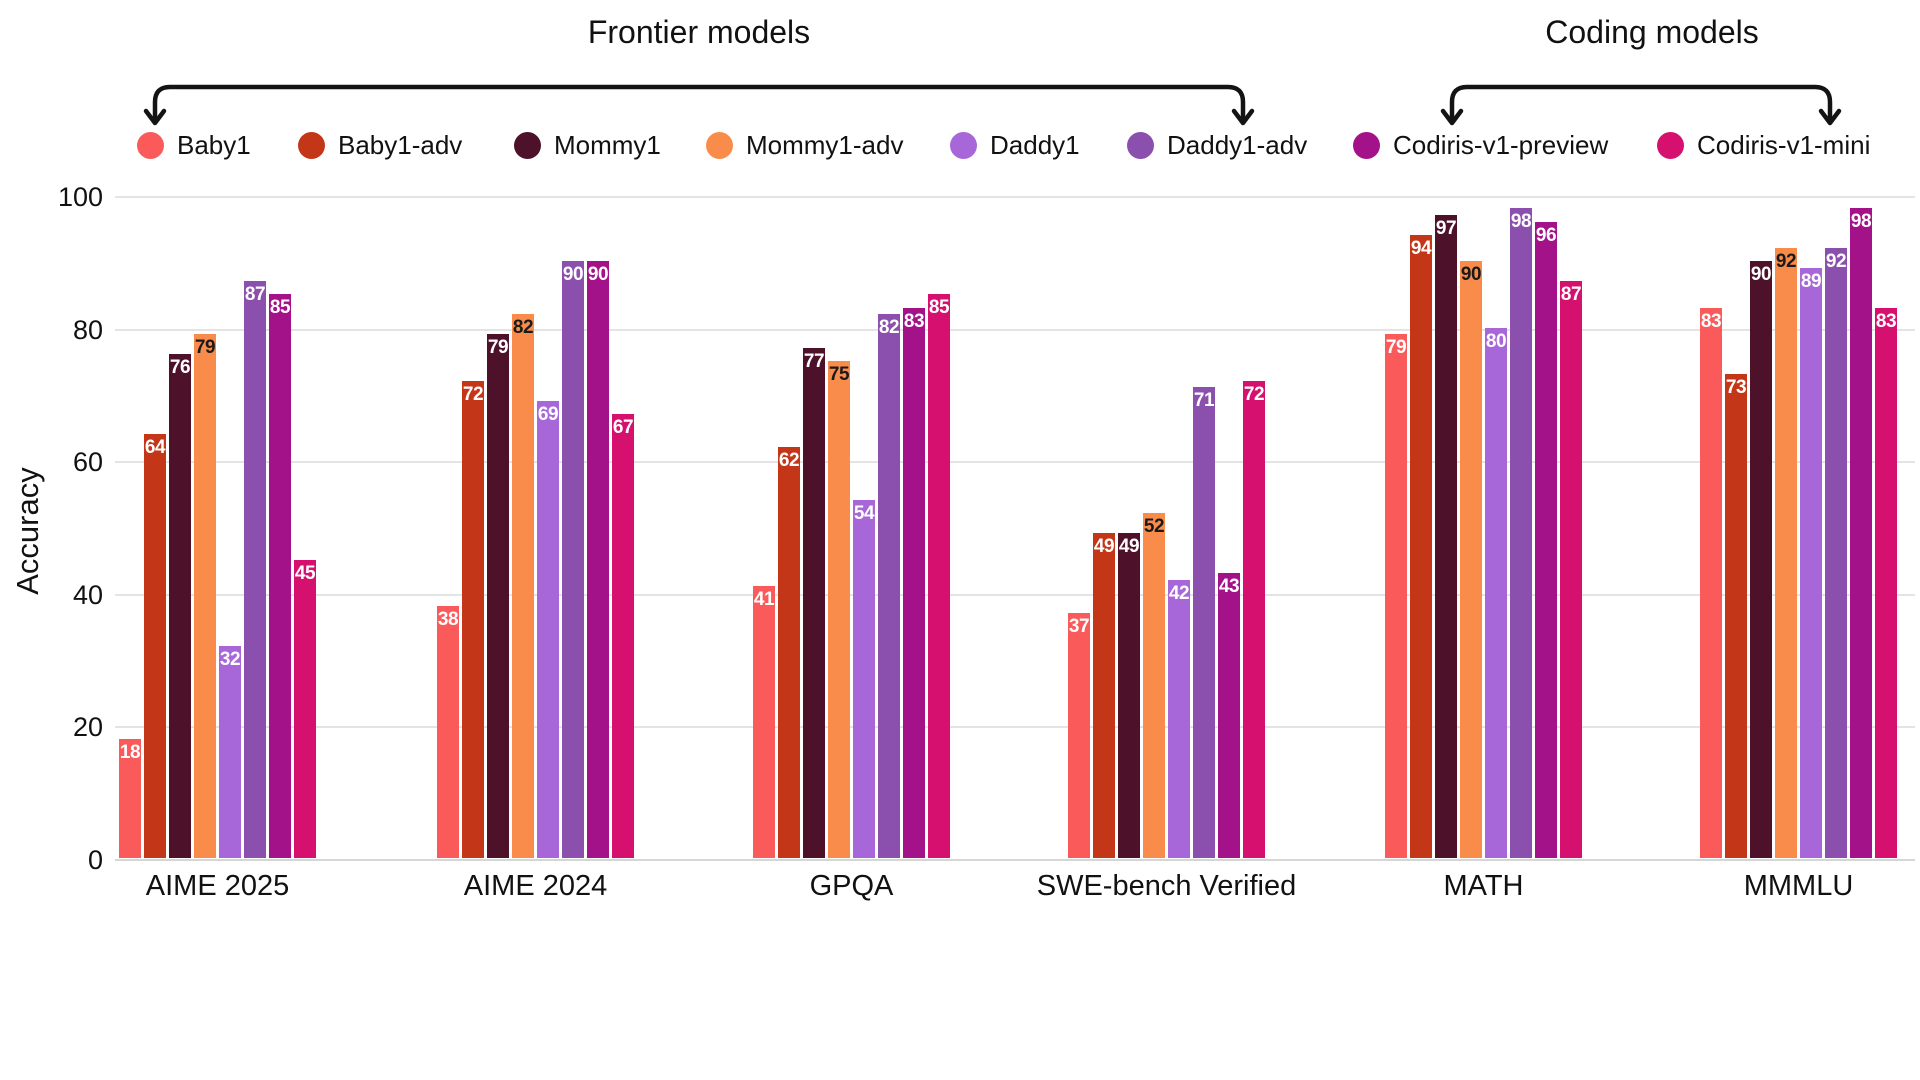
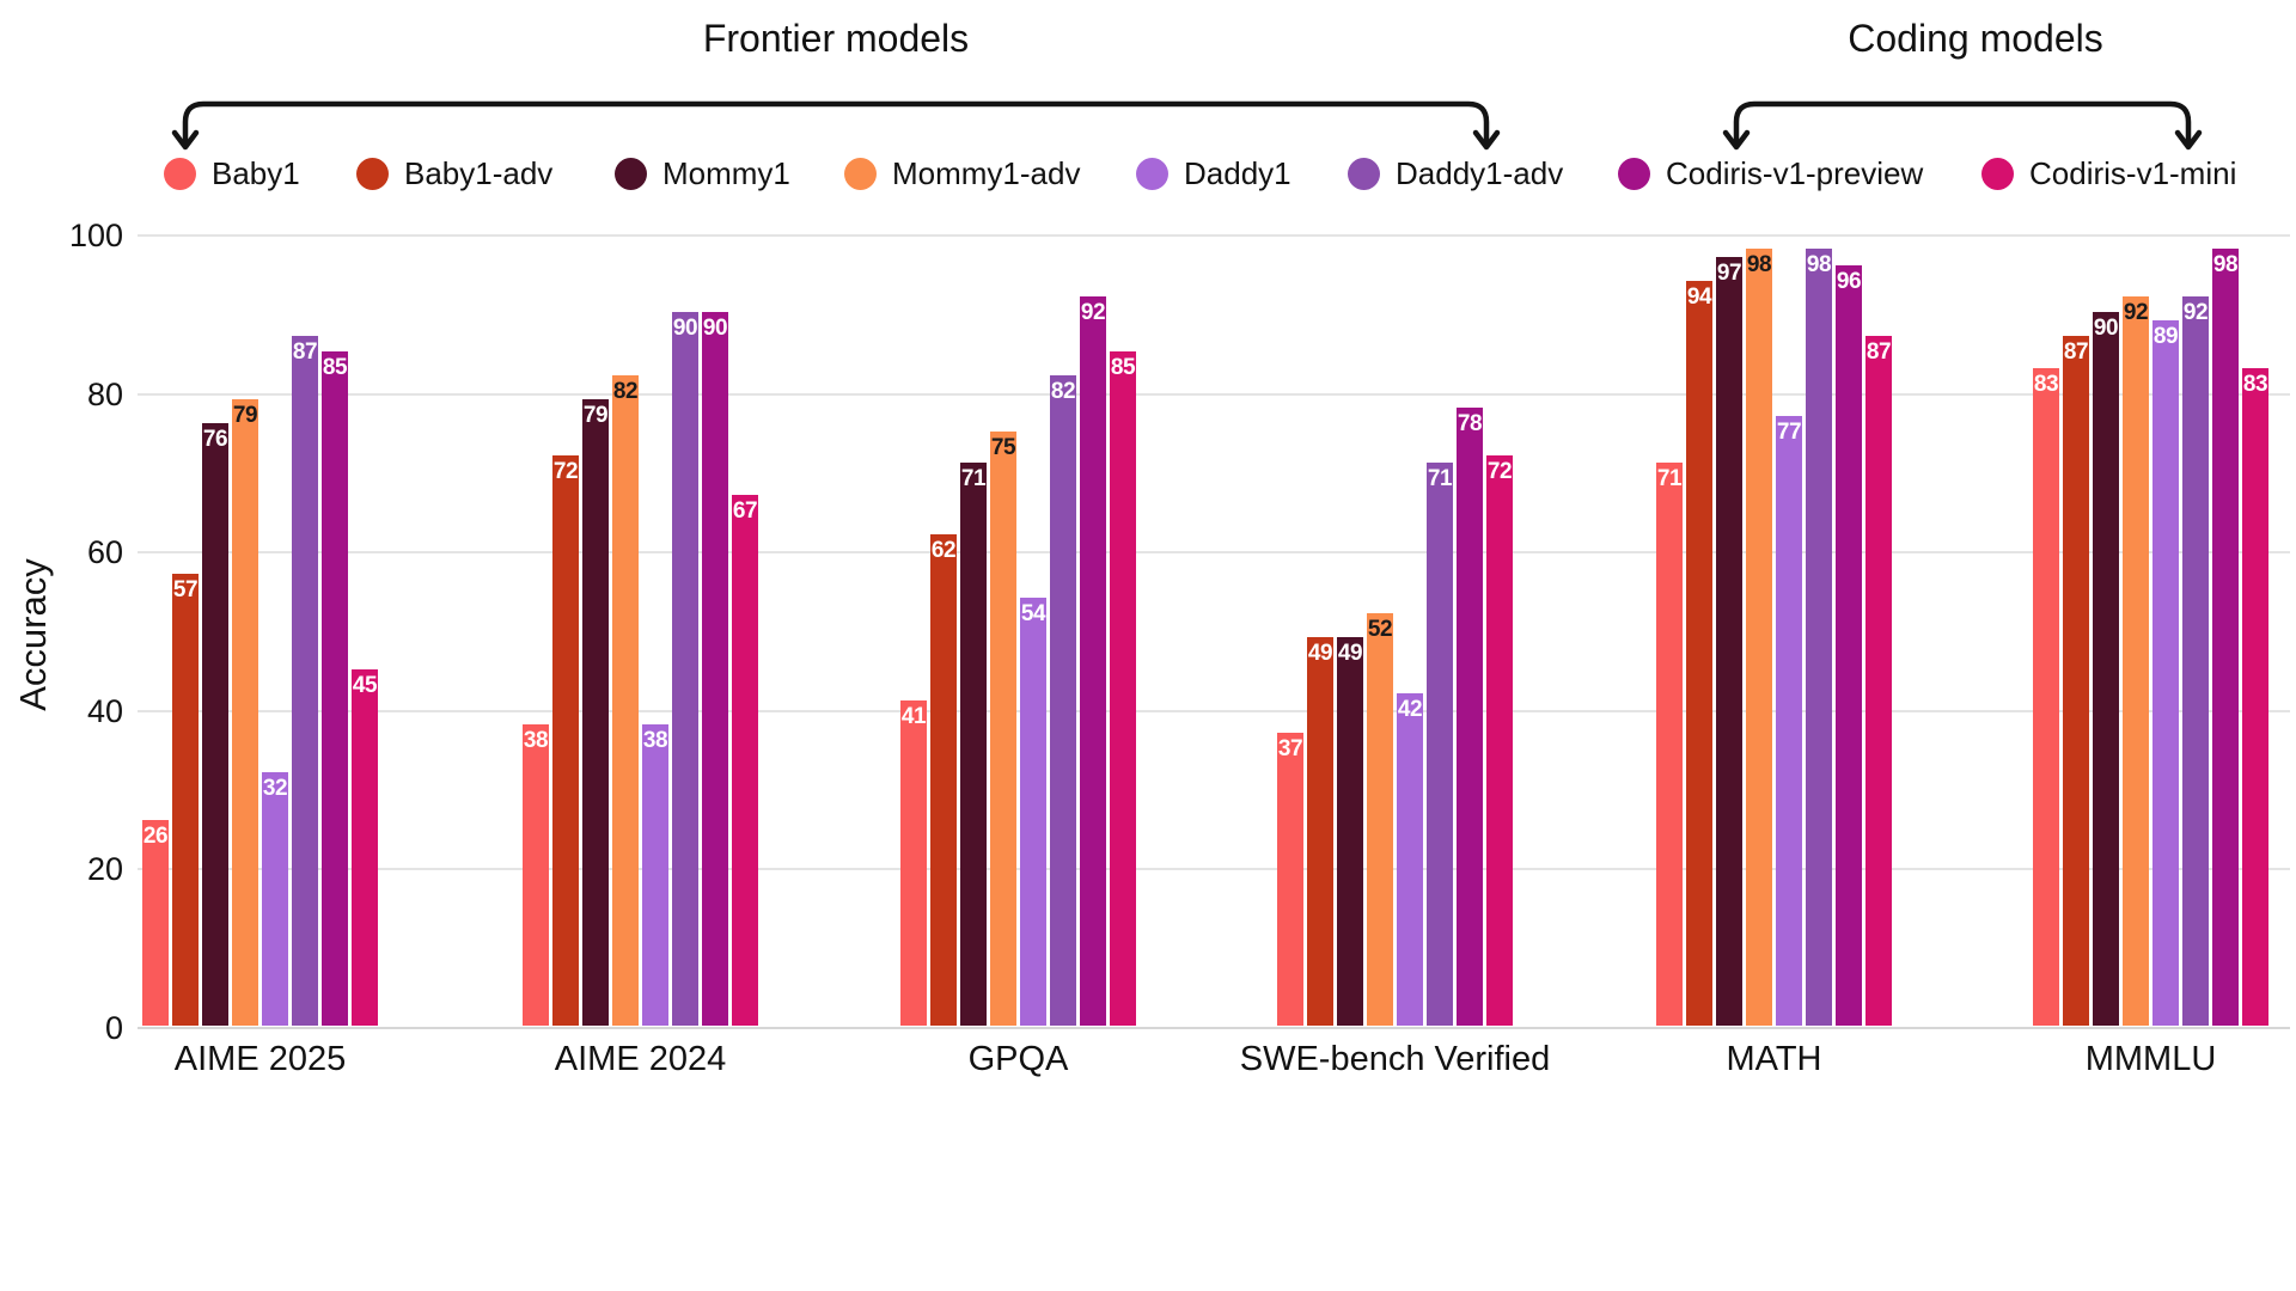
Baby1/AIME 2025: 18 -> 26
Baby1-adv/AIME 2025: 64 -> 57
Daddy1/AIME 2024: 69 -> 38
Mommy1/GPQA: 77 -> 71
Codiris-v1-preview/GPQA: 83 -> 92
Codiris-v1-preview/SWE-bench Verified: 43 -> 78
Baby1/MATH: 79 -> 71
Mommy1-adv/MATH: 90 -> 98
Daddy1/MATH: 80 -> 77
Baby1-adv/MMMLU: 73 -> 87
